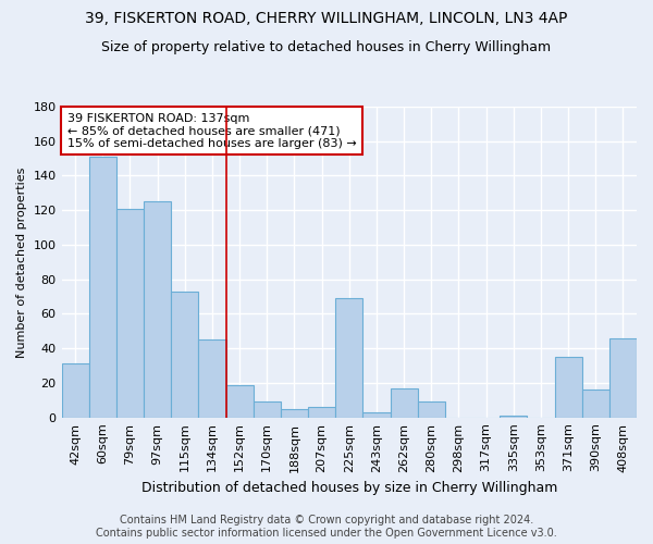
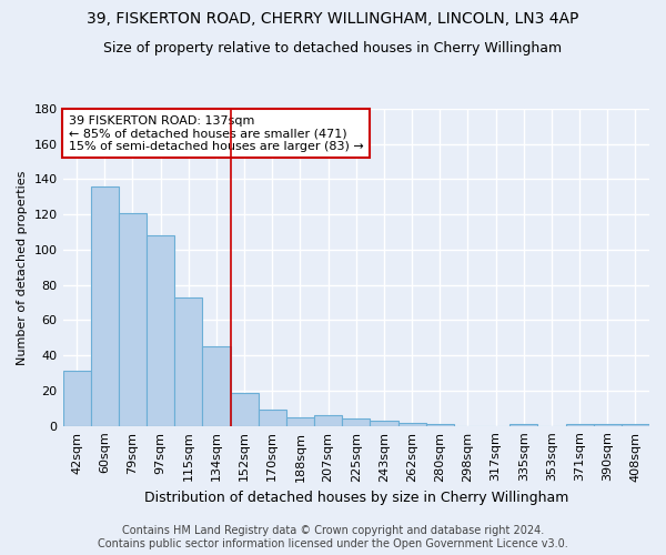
60sqm: 151 -> 136
97sqm: 125 -> 108
225sqm: 69 -> 4
262sqm: 17 -> 2
280sqm: 9 -> 1
371sqm: 35 -> 1
390sqm: 16 -> 1
408sqm: 46 -> 1
